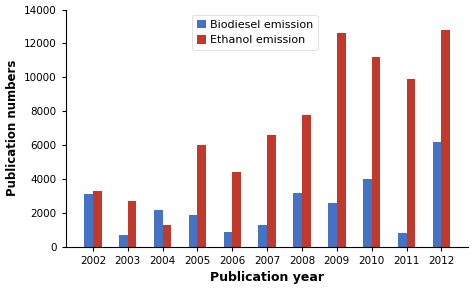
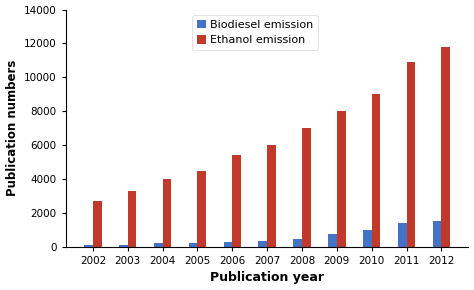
Biodiesel emission/2002: 3100 -> 100
Ethanol emission/2002: 3300 -> 2700
Biodiesel emission/2003: 700 -> 100
Ethanol emission/2003: 2700 -> 3300
Biodiesel emission/2004: 2200 -> 200
Ethanol emission/2004: 1300 -> 4000
Biodiesel emission/2005: 1900 -> 200
Ethanol emission/2005: 6000 -> 4400
Biodiesel emission/2006: 900 -> 300
Ethanol emission/2006: 4400 -> 5400
Biodiesel emission/2007: 1300 -> 300
Ethanol emission/2007: 6600 -> 6000
Biodiesel emission/2008: 3200 -> 400
Ethanol emission/2008: 7800 -> 7000
Biodiesel emission/2009: 2600 -> 800
Ethanol emission/2009: 12600 -> 8000
Biodiesel emission/2010: 4000 -> 1000
Ethanol emission/2010: 11200 -> 9000
Biodiesel emission/2011: 800 -> 1400
Ethanol emission/2011: 9900 -> 10900
Biodiesel emission/2012: 6200 -> 1500
Ethanol emission/2012: 12800 -> 11800
